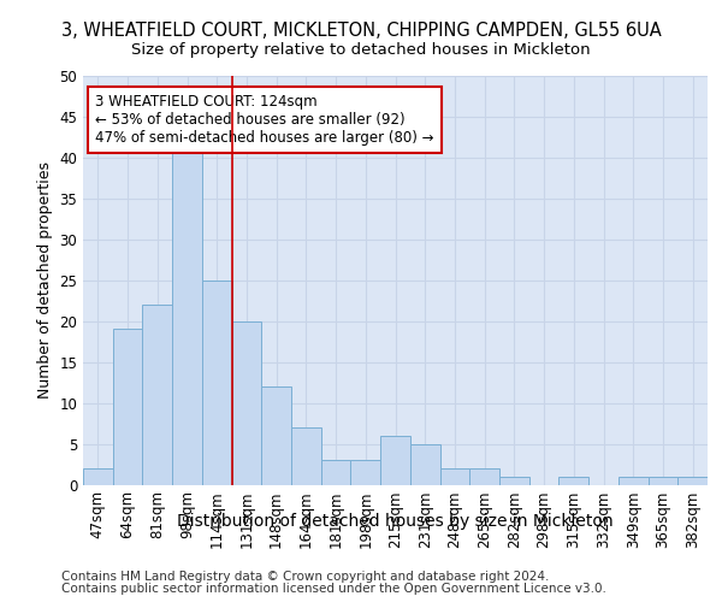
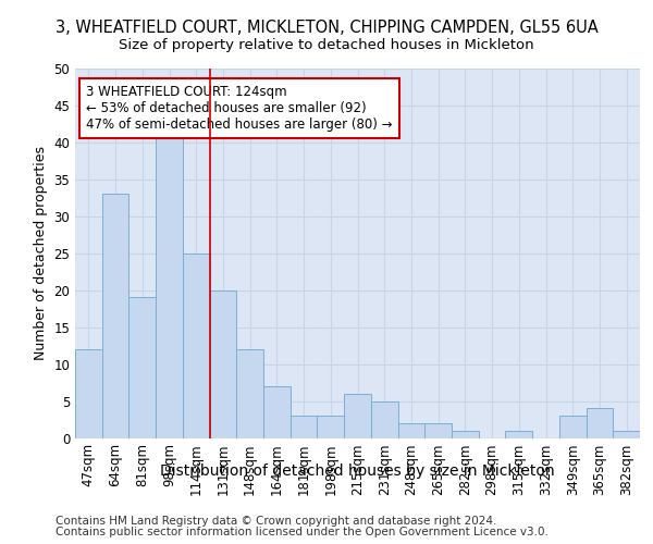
47sqm: 2 -> 12
64sqm: 19 -> 33
81sqm: 22 -> 19
349sqm: 1 -> 3
365sqm: 1 -> 4
